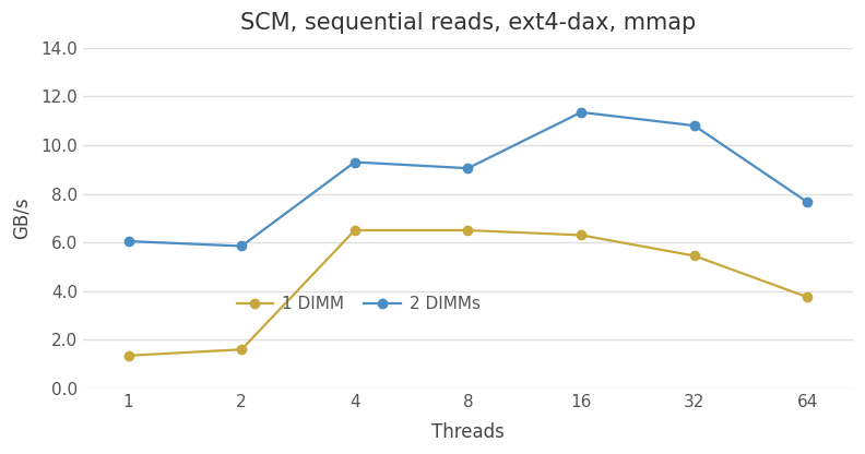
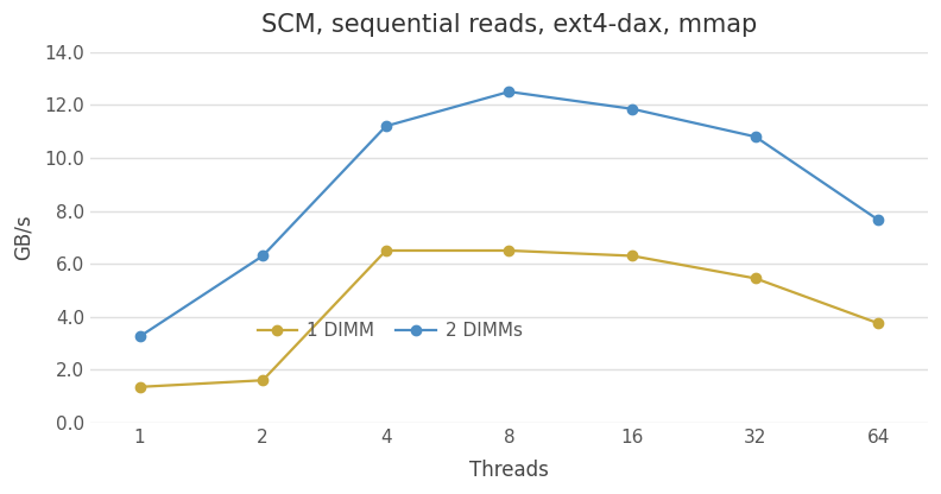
2 DIMMs/1: 6.05 -> 3.25
2 DIMMs/2: 5.85 -> 6.30
2 DIMMs/4: 9.30 -> 11.20
2 DIMMs/8: 9.05 -> 12.50
2 DIMMs/16: 11.35 -> 11.85
